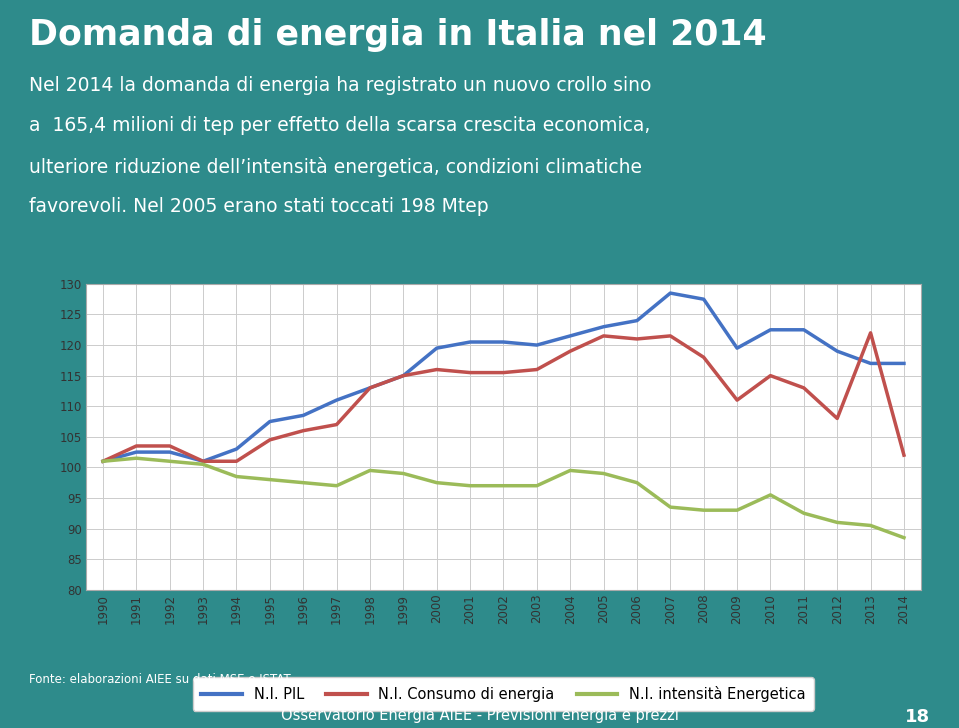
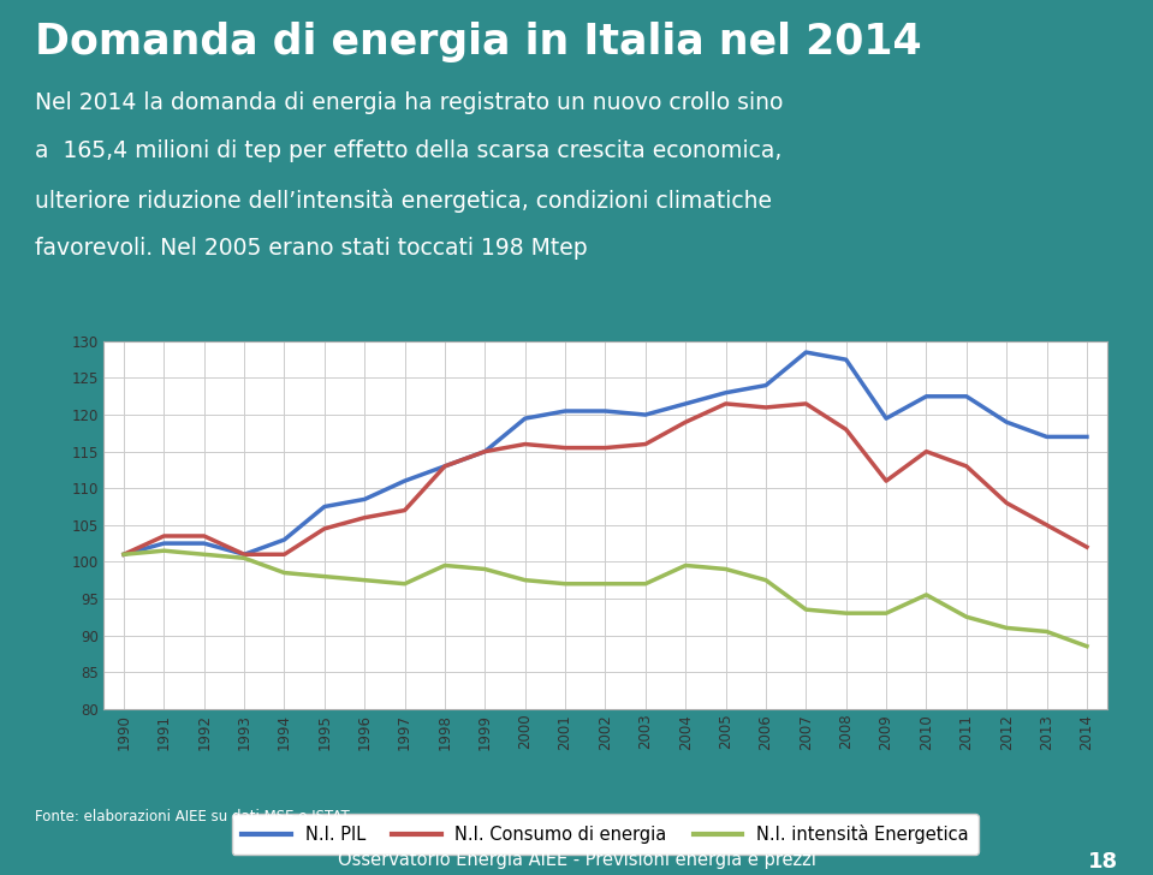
N.I. Consumo di energia/2013: 122.0 -> 105.0
